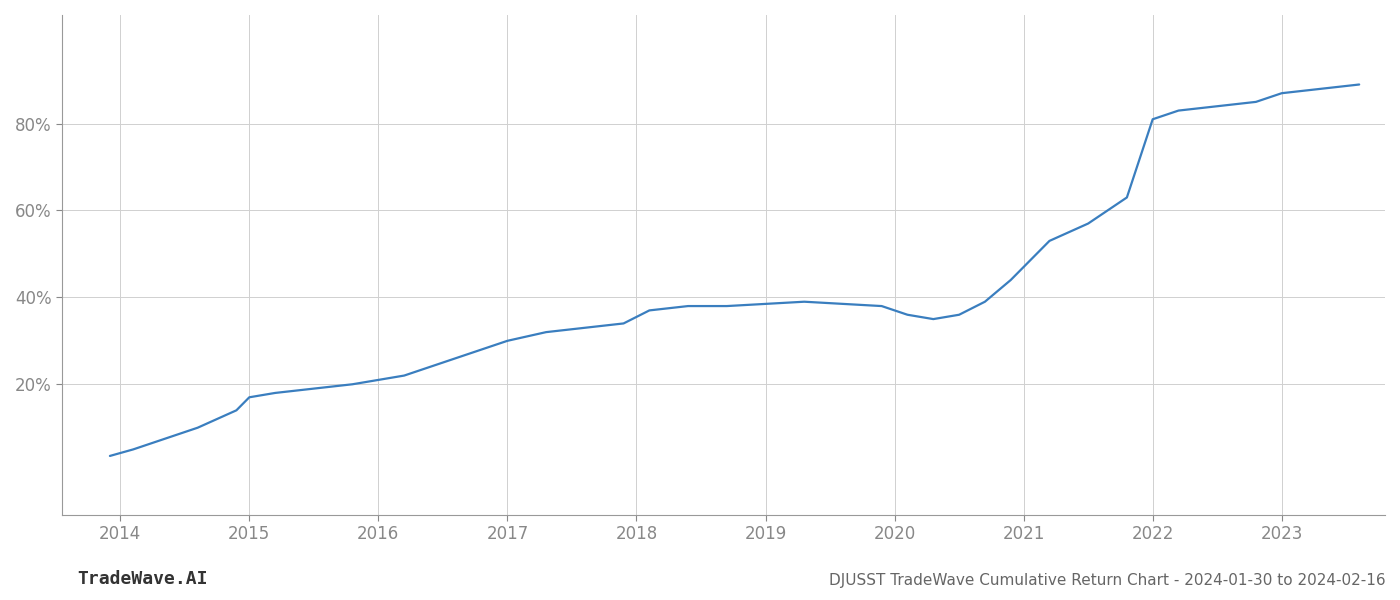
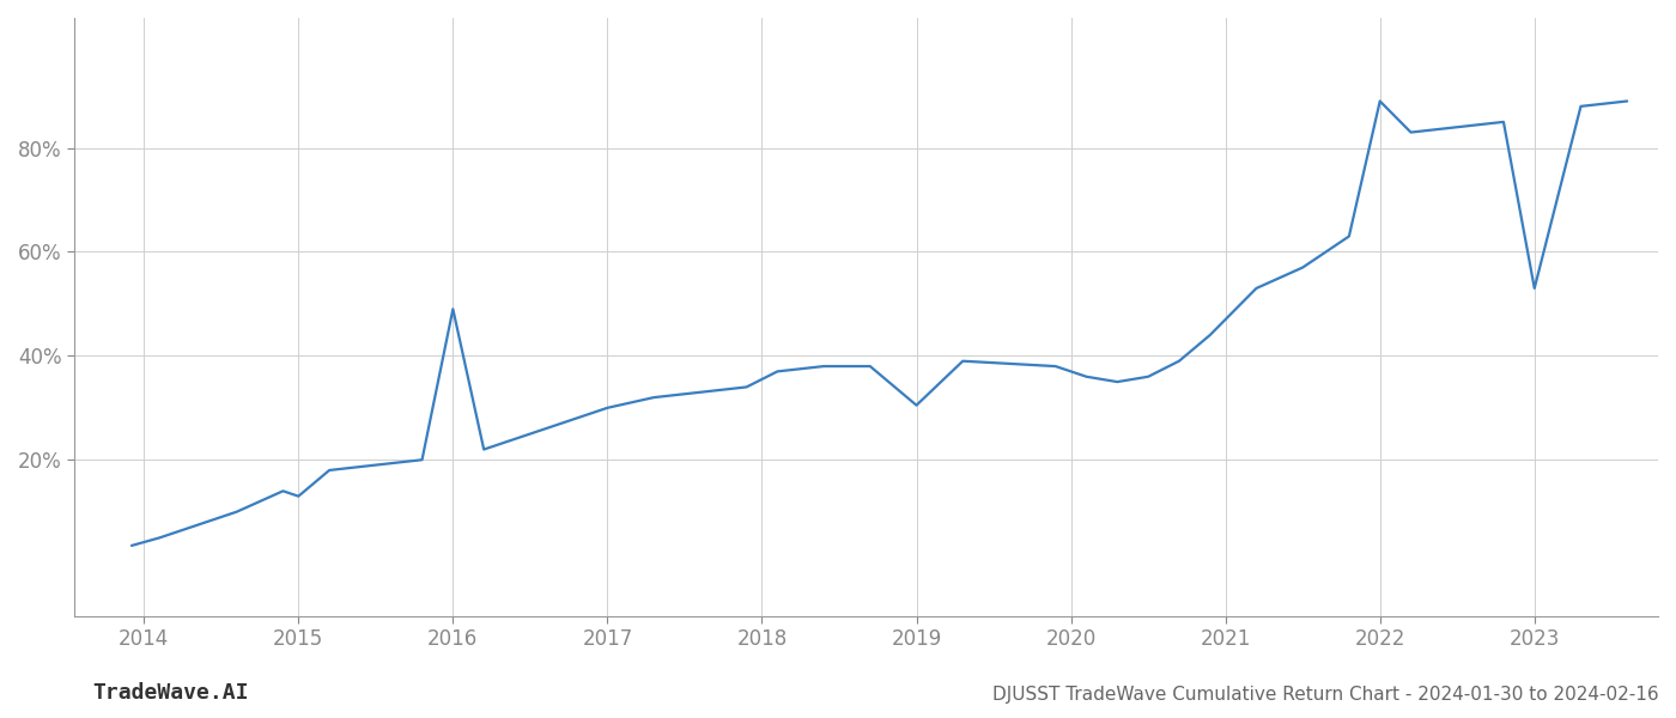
2015: 17.0% -> 13.0%
2016: 21.0% -> 49.0%
2019: 38.5% -> 30.5%
2022: 81.0% -> 89.0%
2023: 87.0% -> 53.0%
